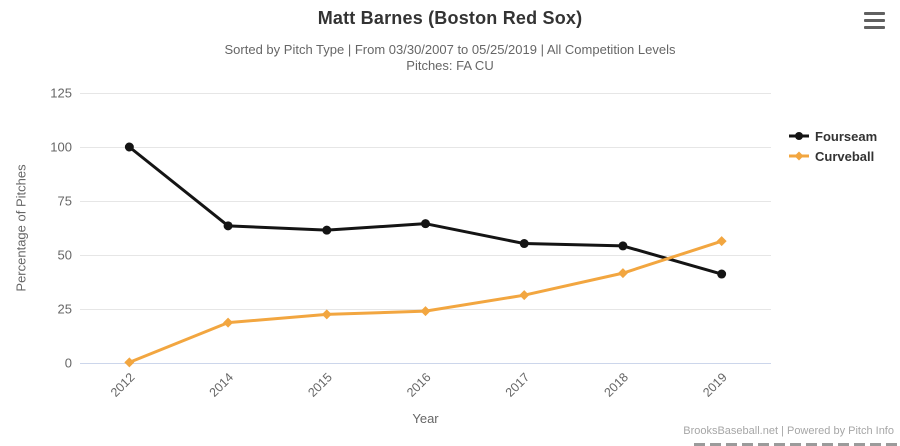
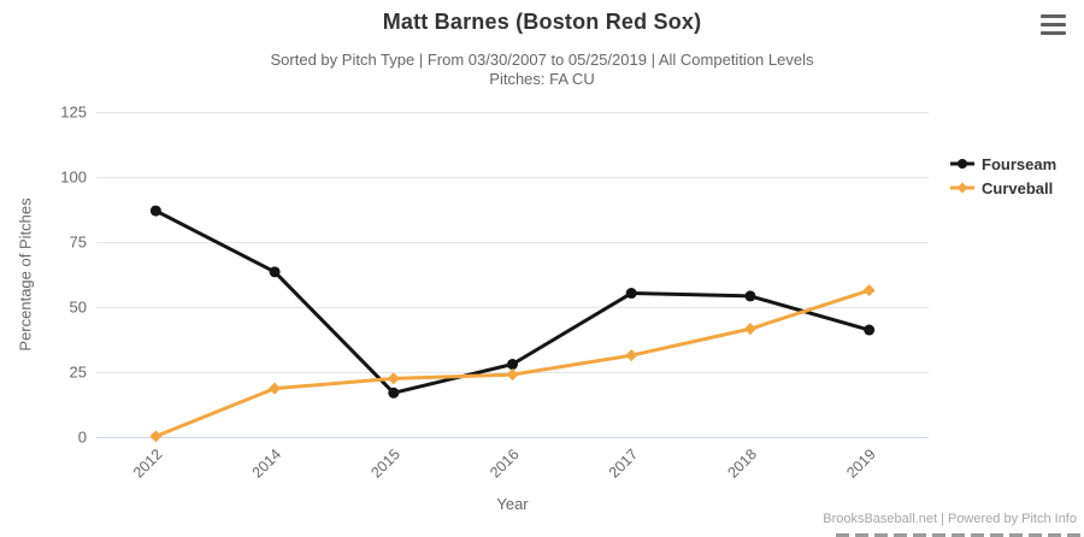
Fourseam/2012: 100 -> 87
Fourseam/2015: 62 -> 17
Fourseam/2016: 64 -> 28
